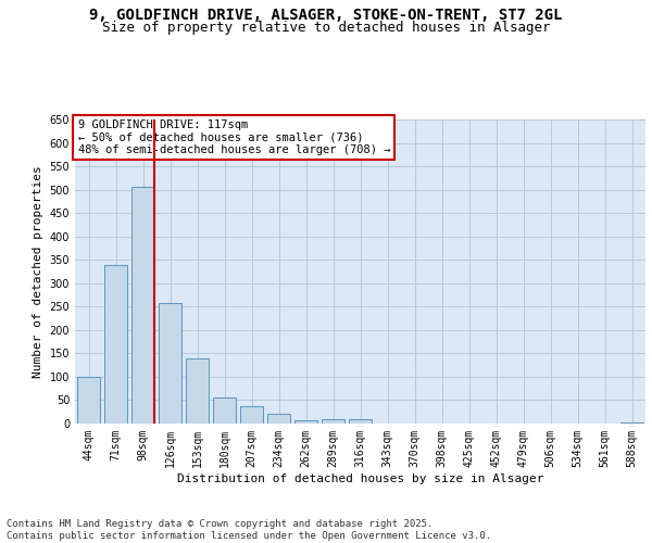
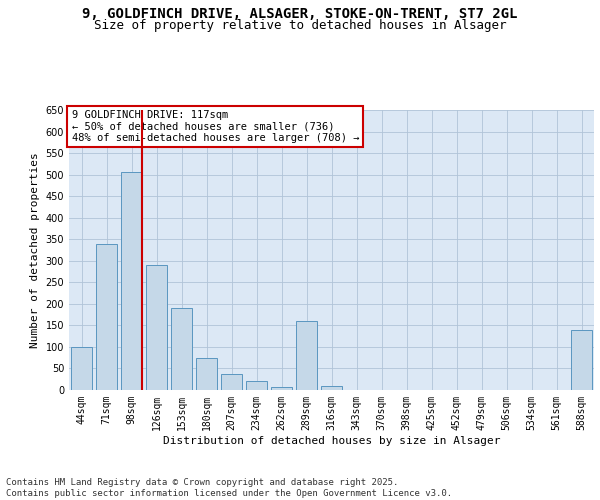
126sqm: 257 -> 290
153sqm: 140 -> 190
180sqm: 55 -> 75
289sqm: 10 -> 160
588sqm: 3 -> 140
